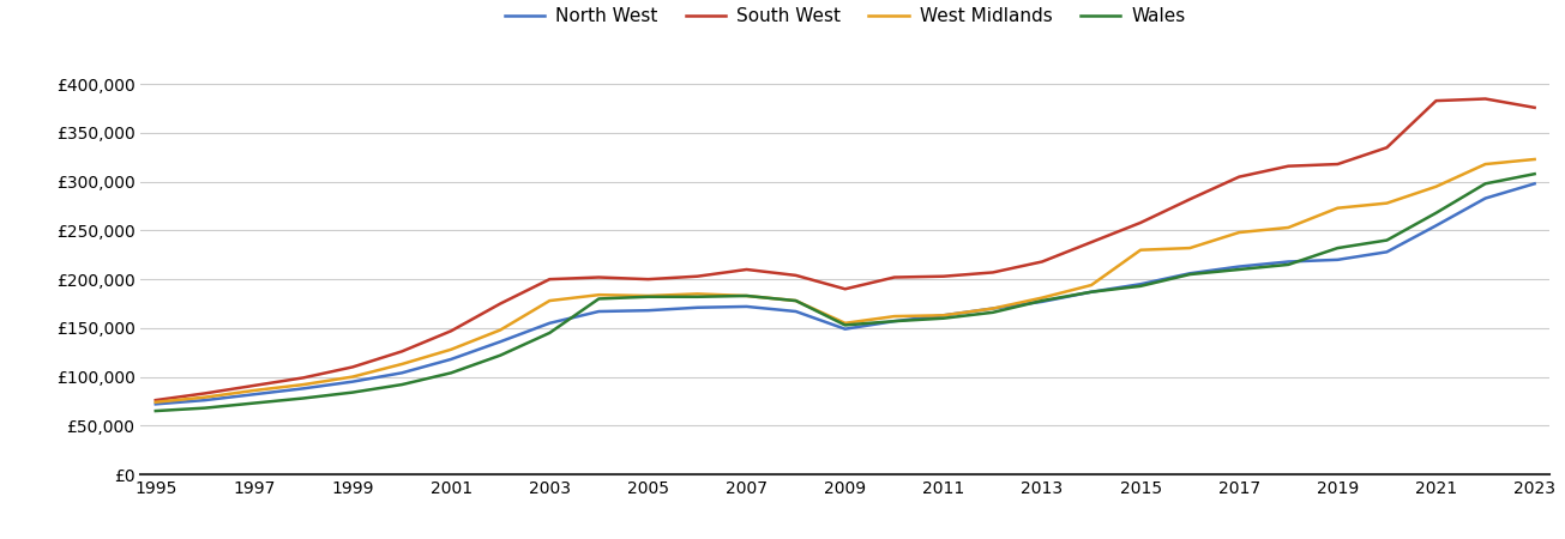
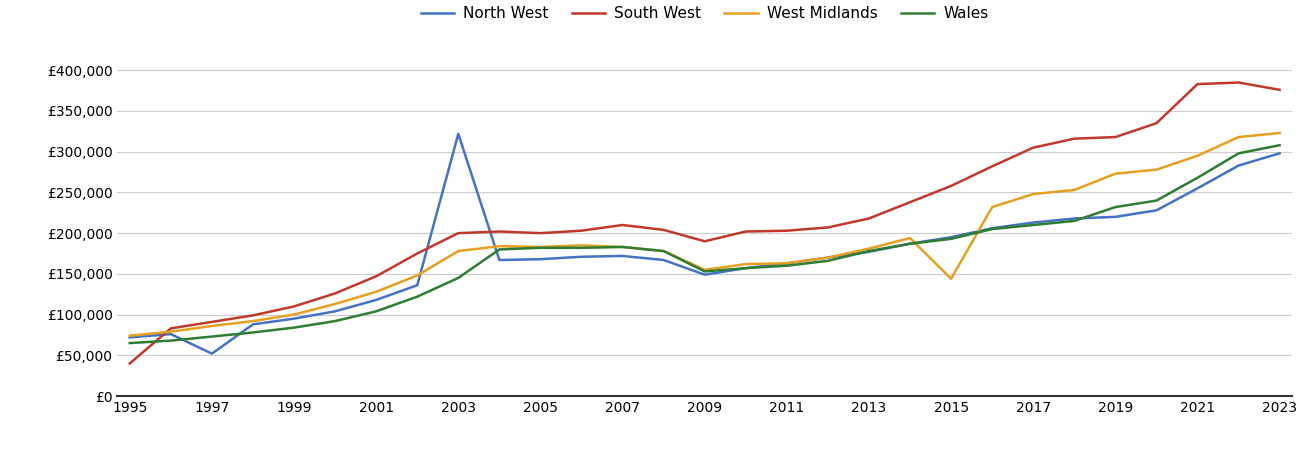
South West/1995: £76,000 -> £40,000
North West/1997: £82,000 -> £52,000
North West/2003: £155,000 -> £322,000
West Midlands/2015: £230,000 -> £144,000
